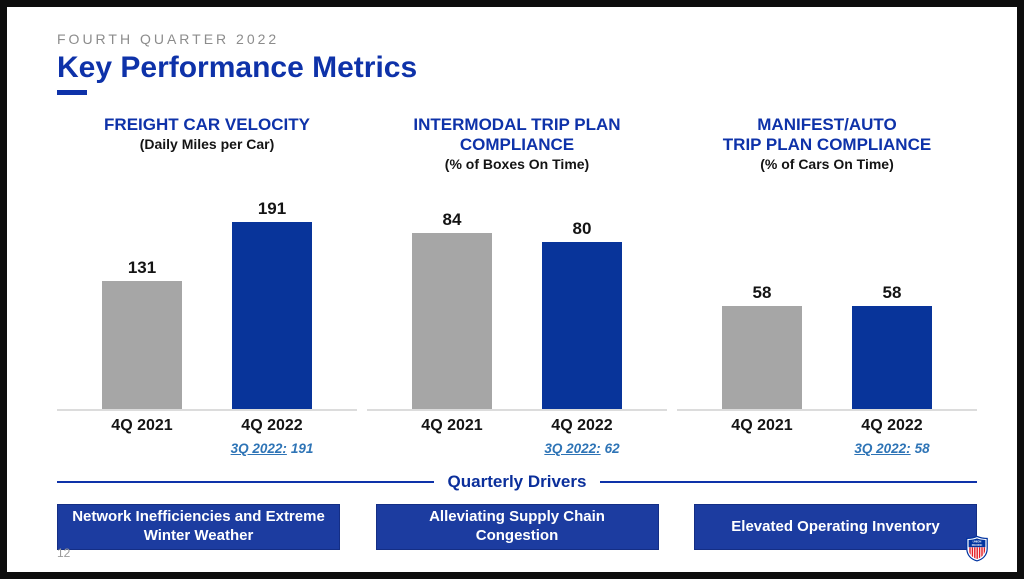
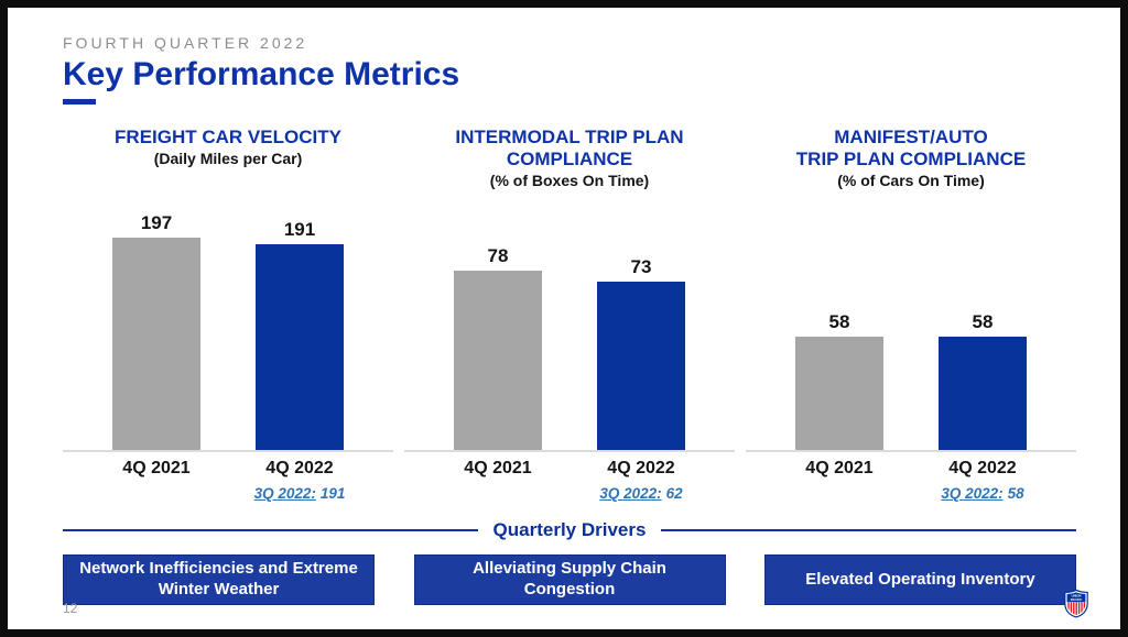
FREIGHT CAR VELOCITY/4Q 2021: 131 -> 197
INTERMODAL TRIP PLAN COMPLIANCE/4Q 2021: 84 -> 78
INTERMODAL TRIP PLAN COMPLIANCE/4Q 2022: 80 -> 73
